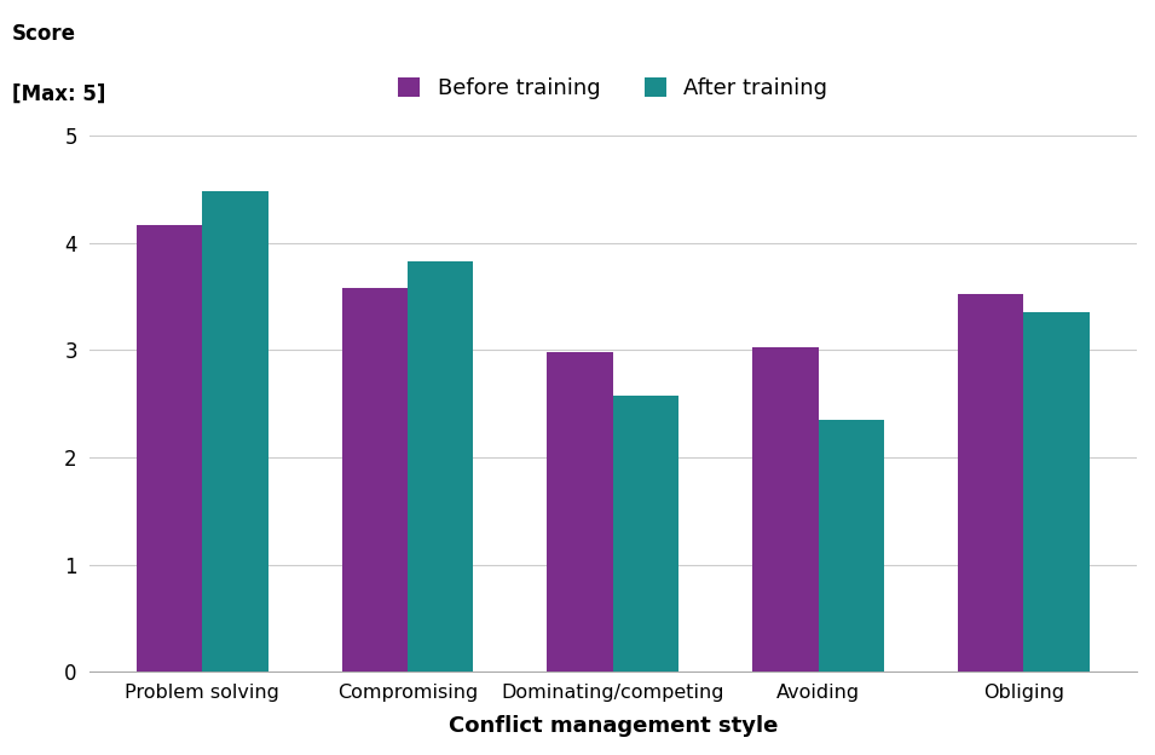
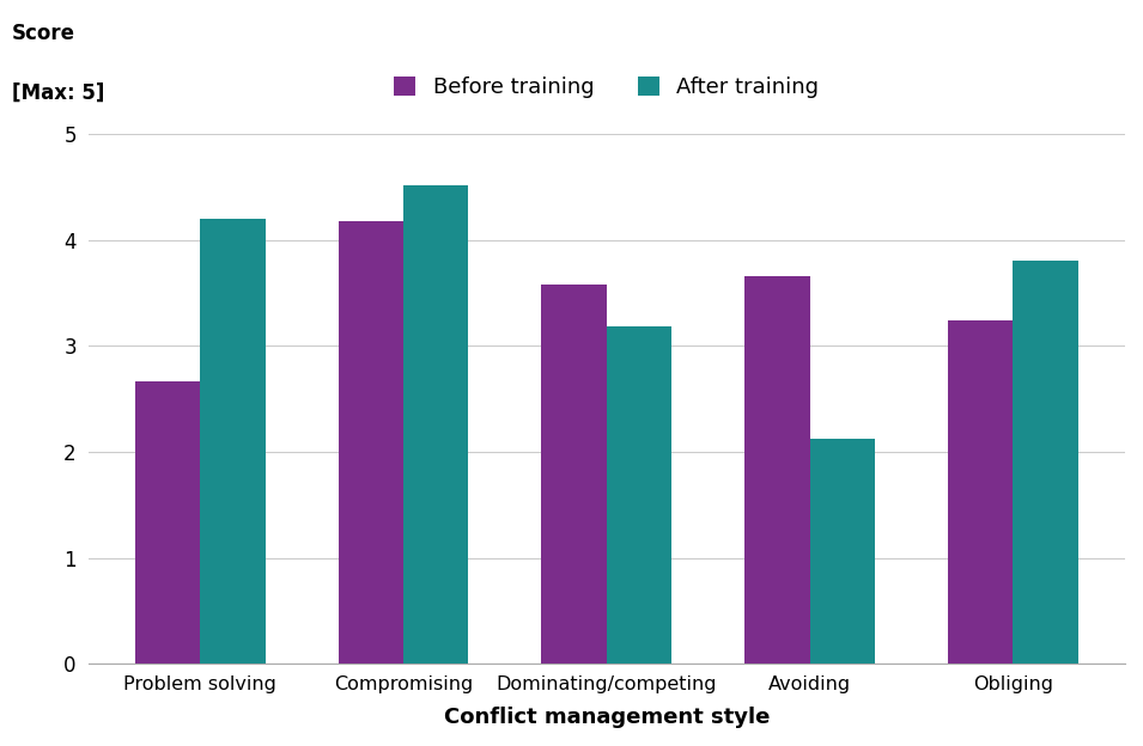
Before training/Problem solving: 4.17 -> 2.66
After training/Problem solving: 4.48 -> 4.20
Before training/Compromising: 3.58 -> 4.18
After training/Compromising: 3.83 -> 4.52
Before training/Dominating/competing: 2.98 -> 3.58
After training/Dominating/competing: 2.57 -> 3.18
Before training/Avoiding: 3.03 -> 3.66
After training/Avoiding: 2.35 -> 2.12
Before training/Obliging: 3.52 -> 3.24
After training/Obliging: 3.35 -> 3.80
